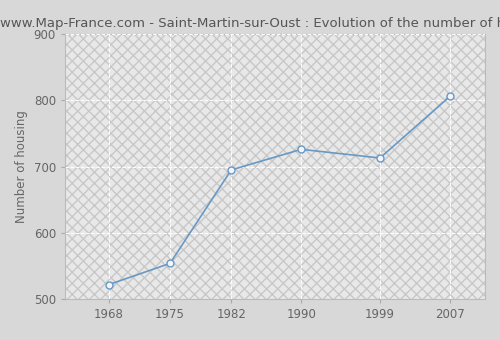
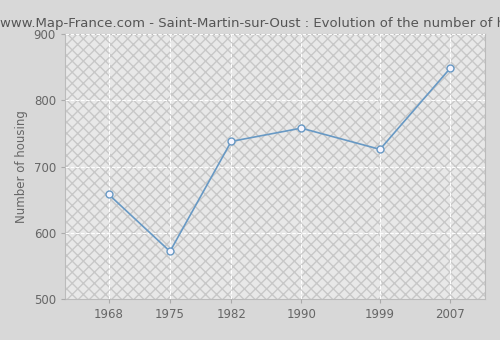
1968: 522 -> 658
1975: 554 -> 572
1982: 695 -> 738
1990: 726 -> 758
1999: 713 -> 726
2007: 806 -> 848
